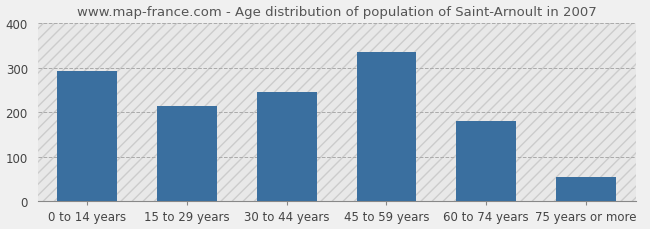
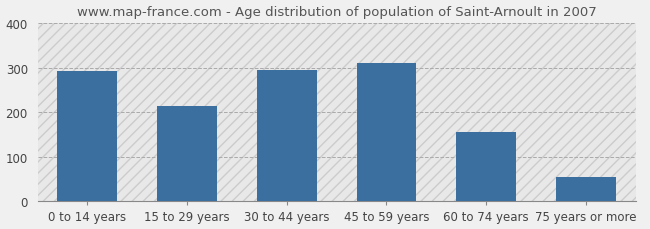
30 to 44 years: 245 -> 294
45 to 59 years: 335 -> 311
60 to 74 years: 180 -> 156
